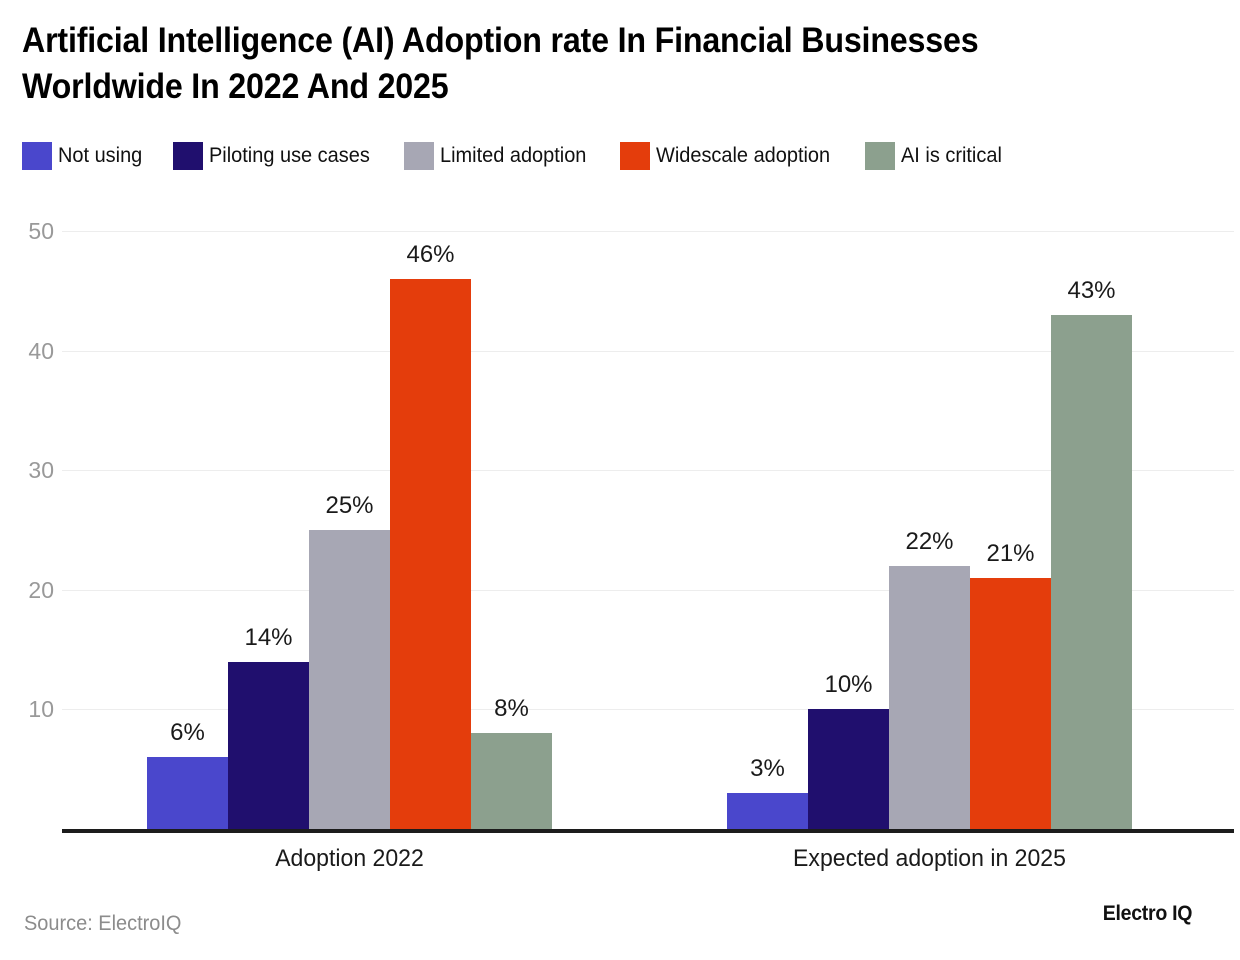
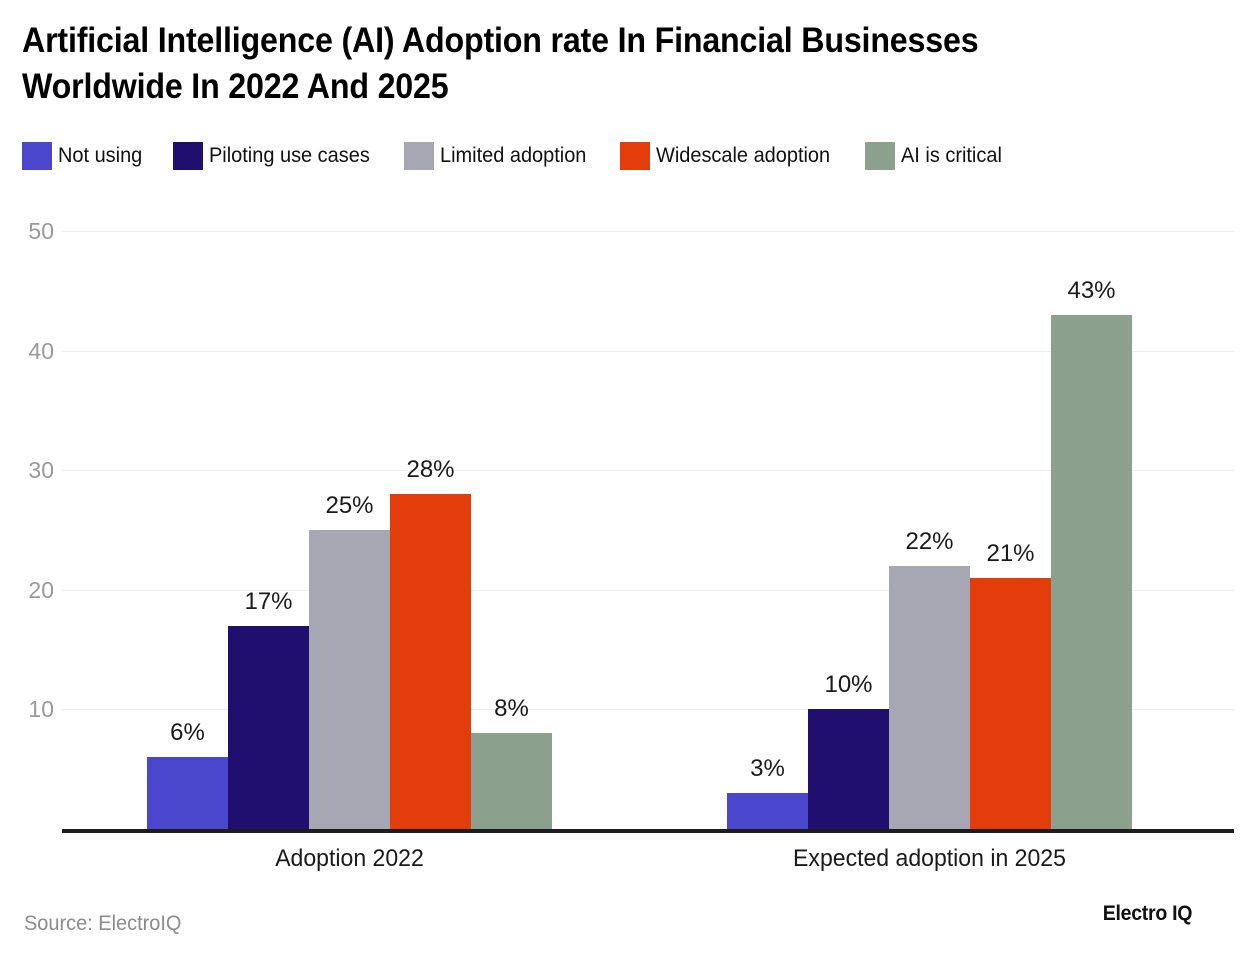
Piloting use cases/Adoption 2022: 14% -> 17%
Widescale adoption/Adoption 2022: 46% -> 28%
